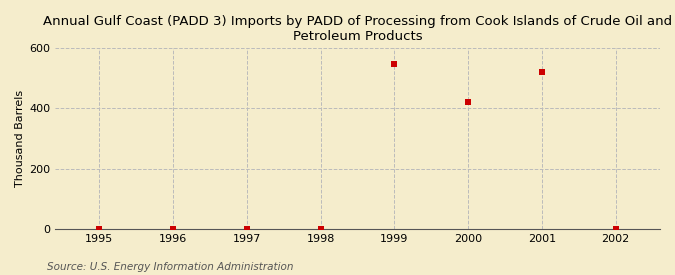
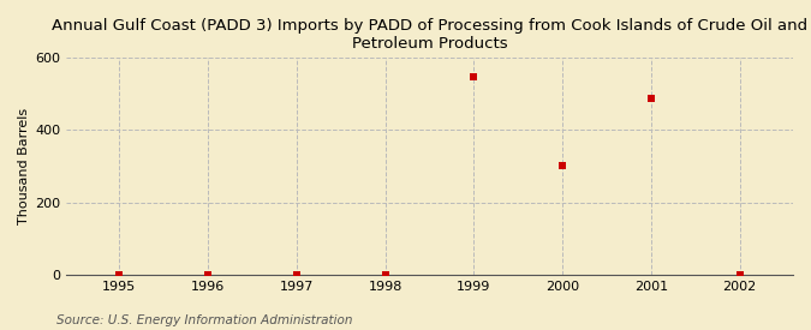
2000: 420 -> 302
2001: 520 -> 489
